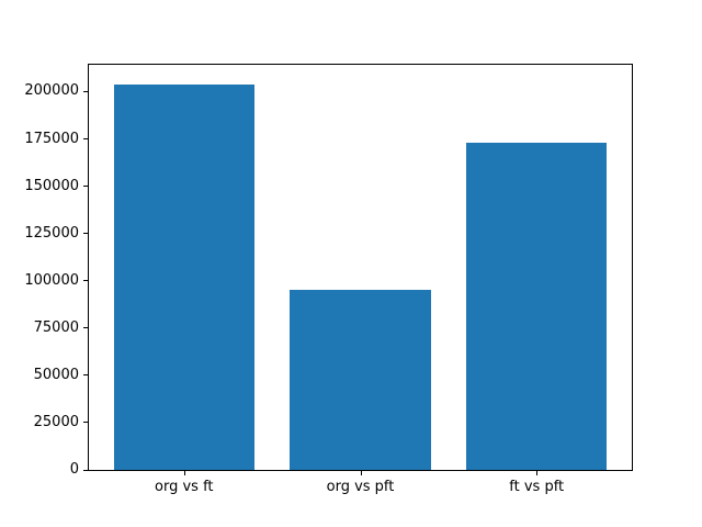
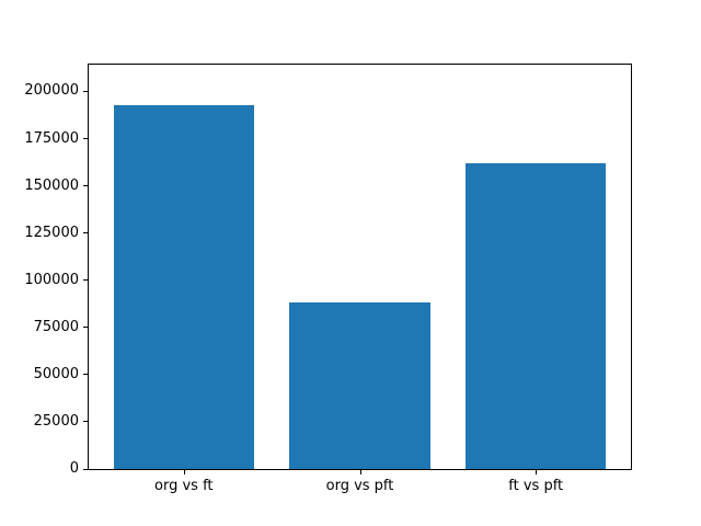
org vs ft: 204000 -> 193000
org vs pft: 95000 -> 88000
ft vs pft: 173000 -> 162000
